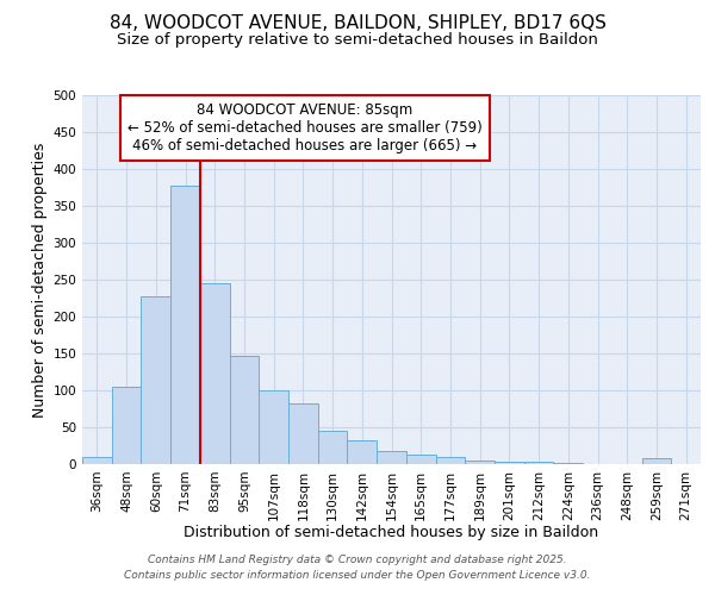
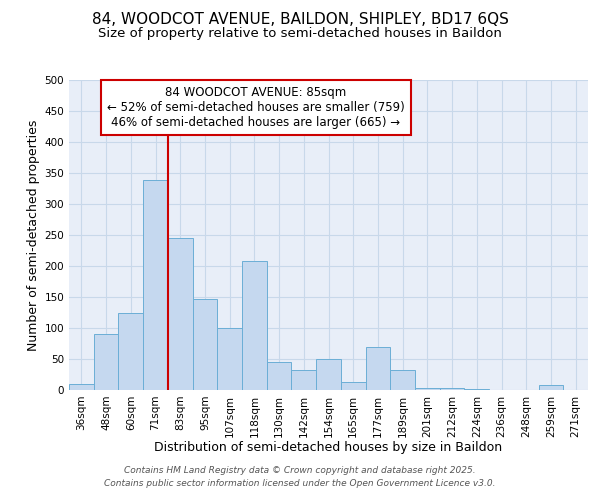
48sqm: 105 -> 90
60sqm: 228 -> 124
71sqm: 378 -> 338
118sqm: 83 -> 208
154sqm: 17 -> 50
177sqm: 10 -> 70
189sqm: 5 -> 32
